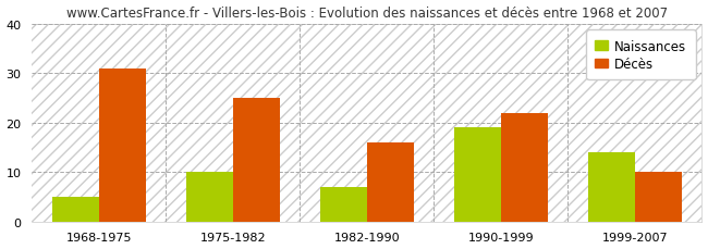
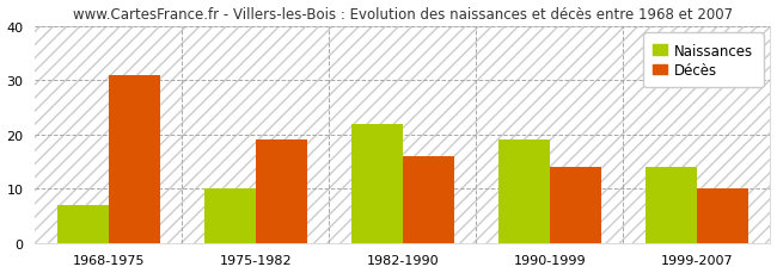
Naissances/1968-1975: 5 -> 7
Décès/1975-1982: 25 -> 19
Naissances/1982-1990: 7 -> 22
Décès/1990-1999: 22 -> 14
